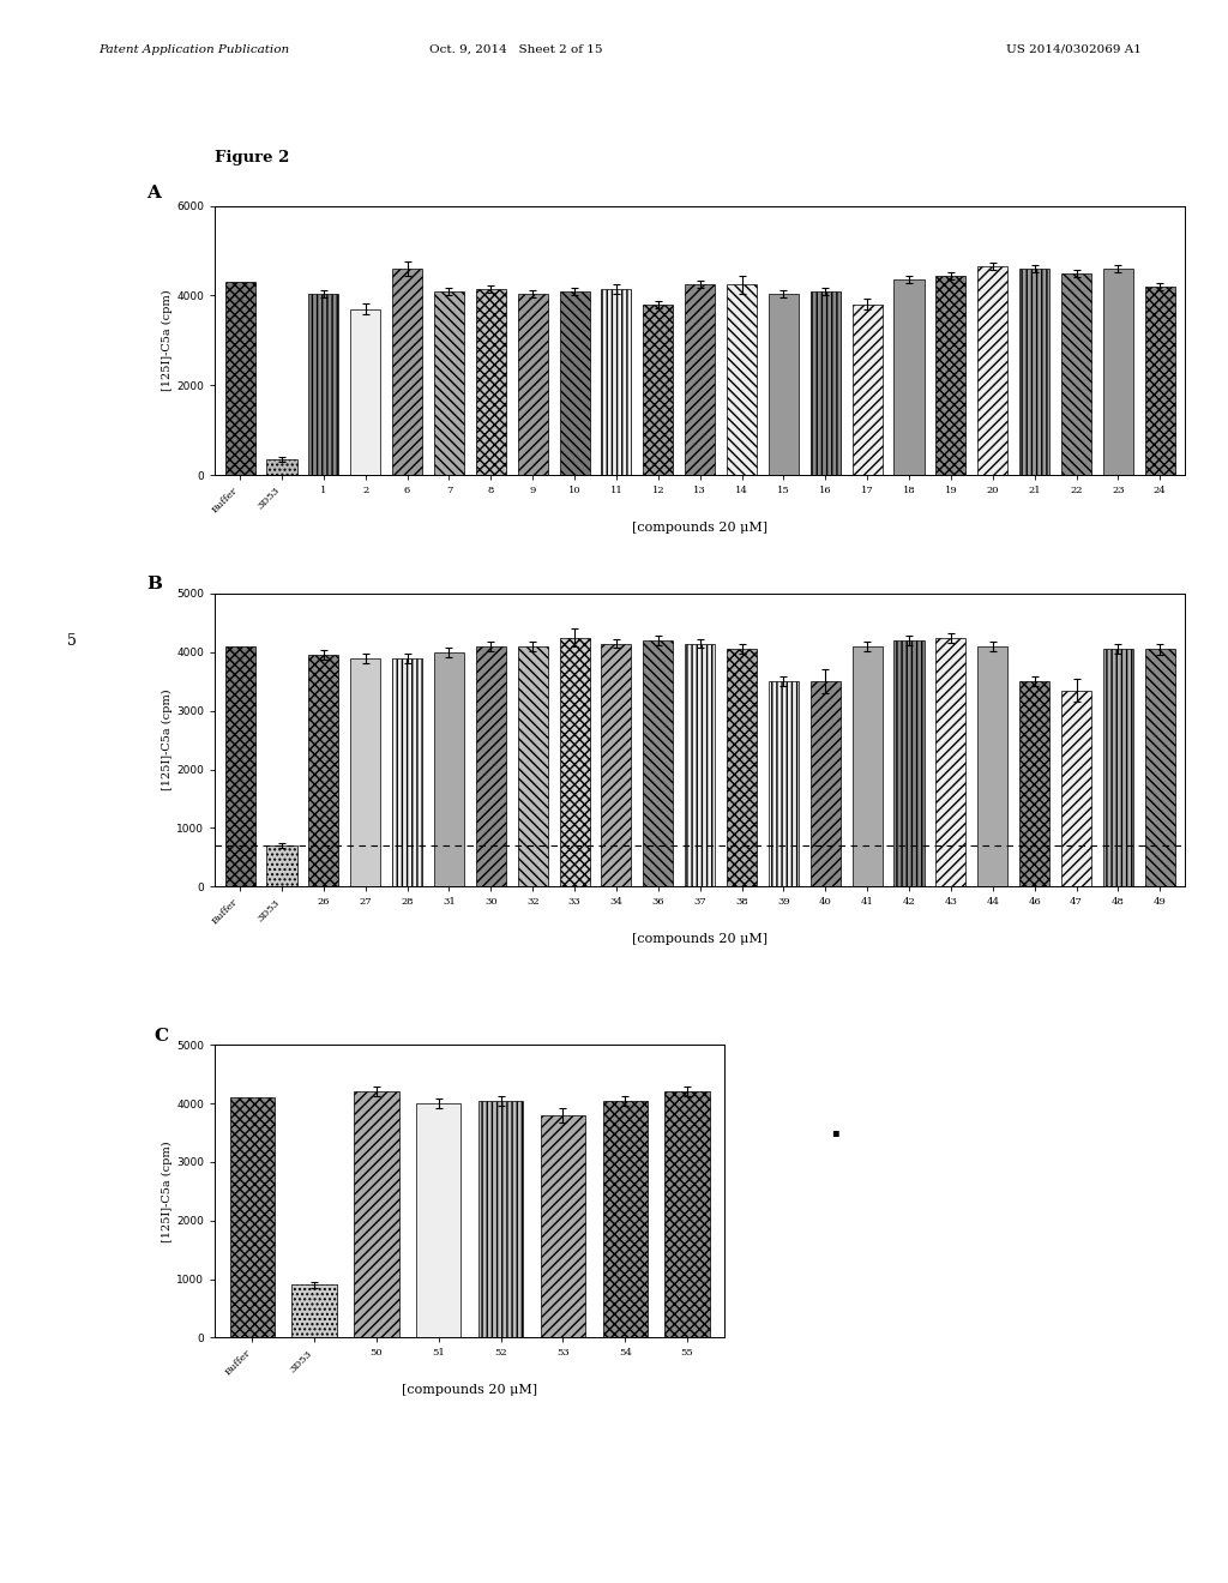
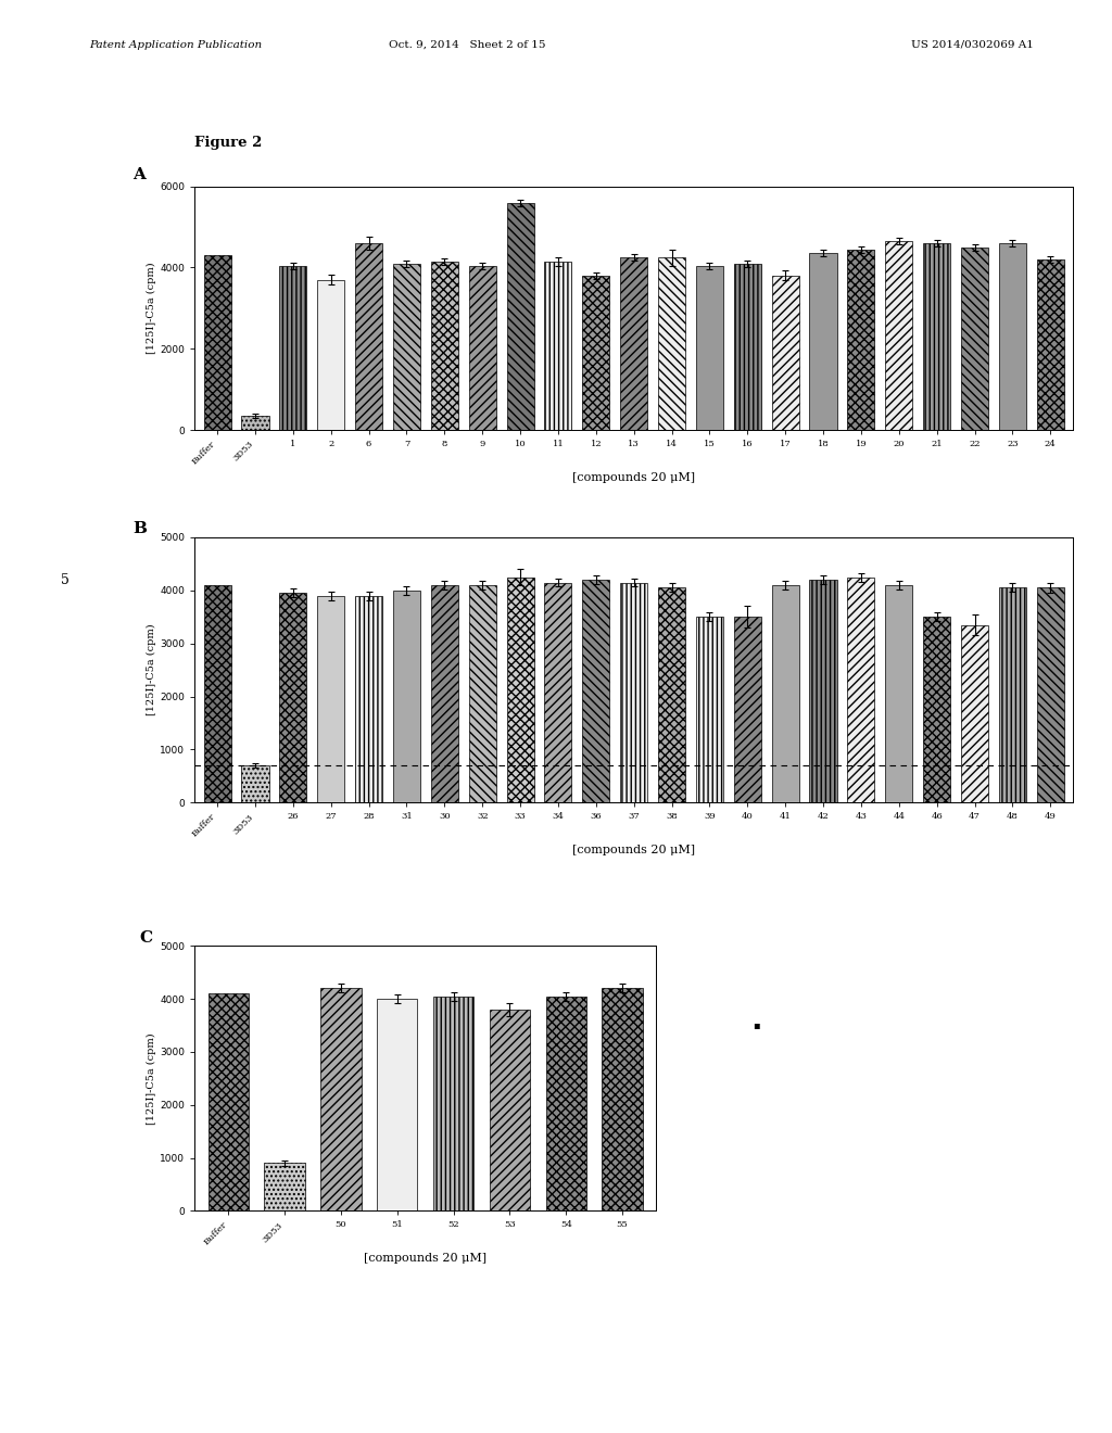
10: 4100 -> 5600
